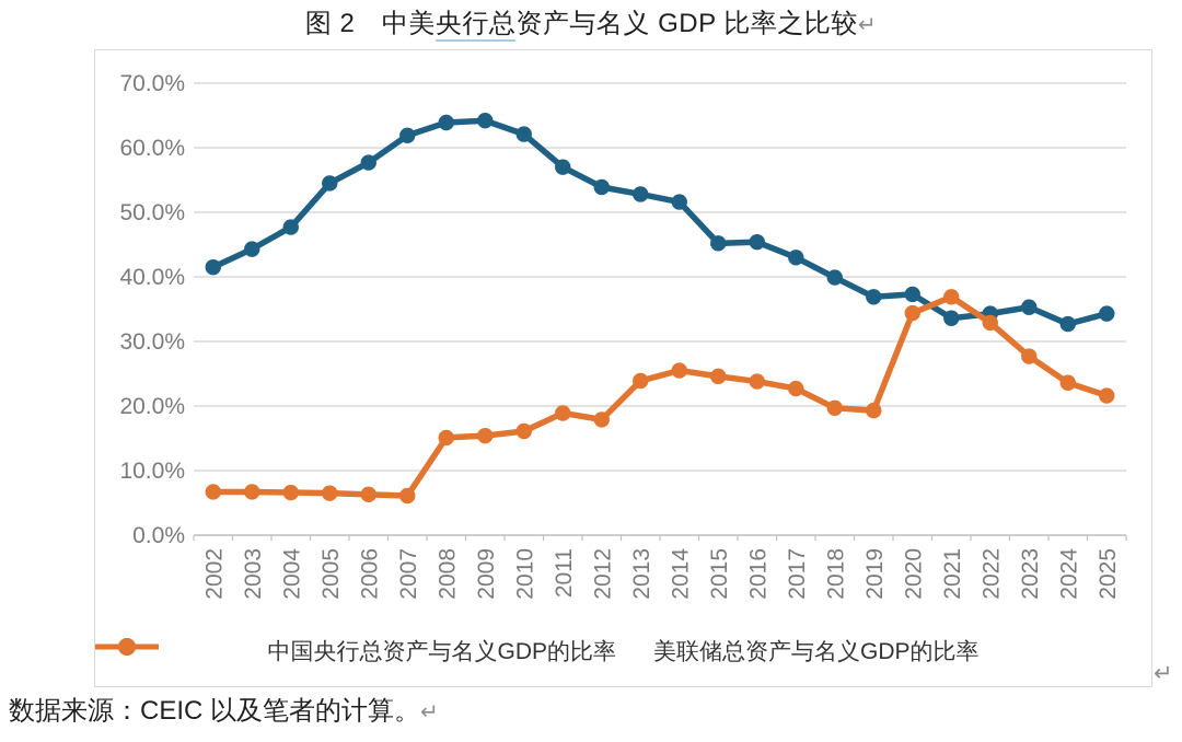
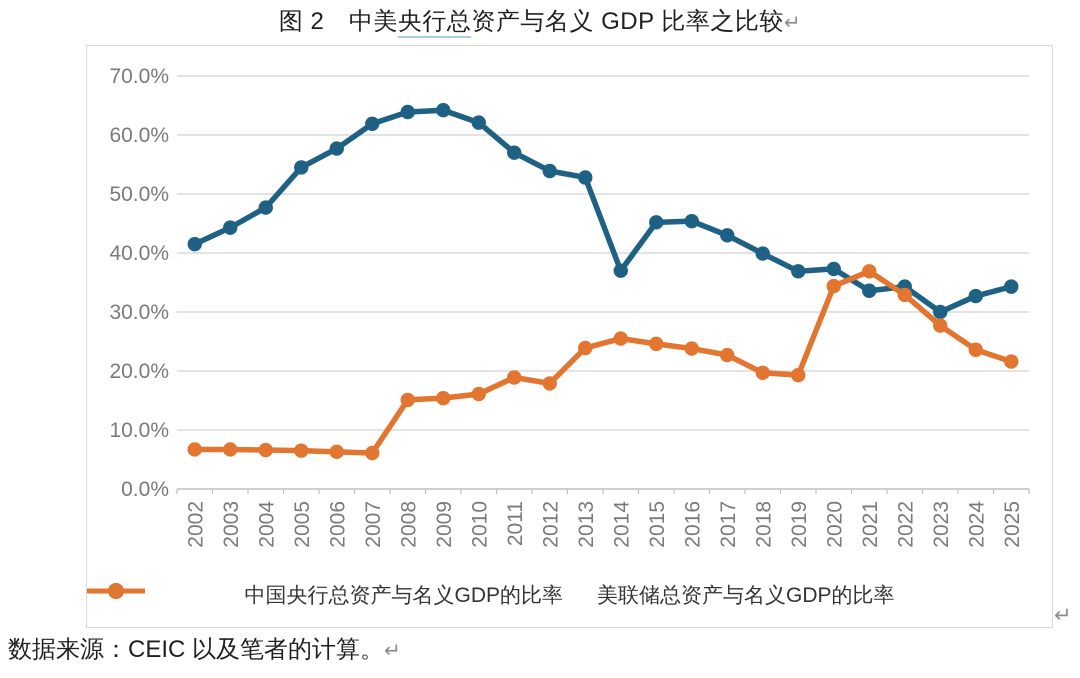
中国央行总资产与名义GDP的比率/2014: 52% -> 37%
中国央行总资产与名义GDP的比率/2023: 35% -> 30%
